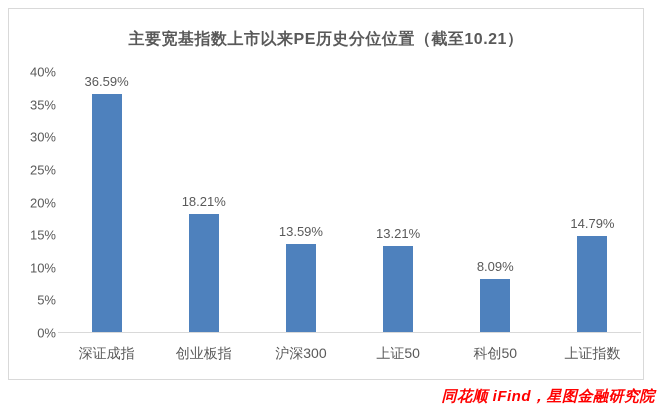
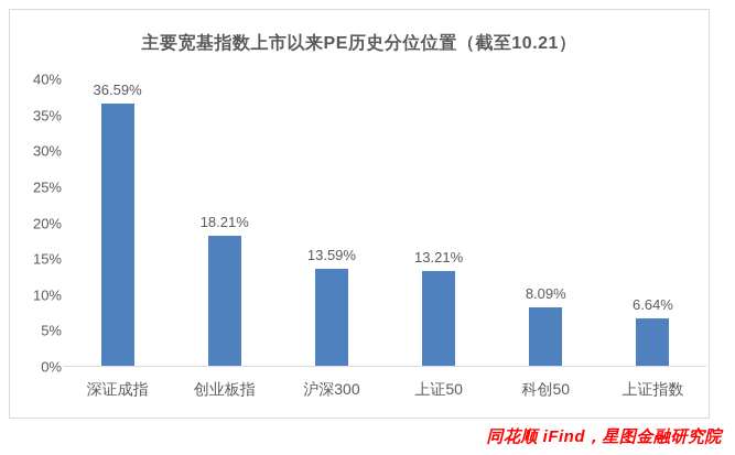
上证指数: 14.79% -> 6.64%
